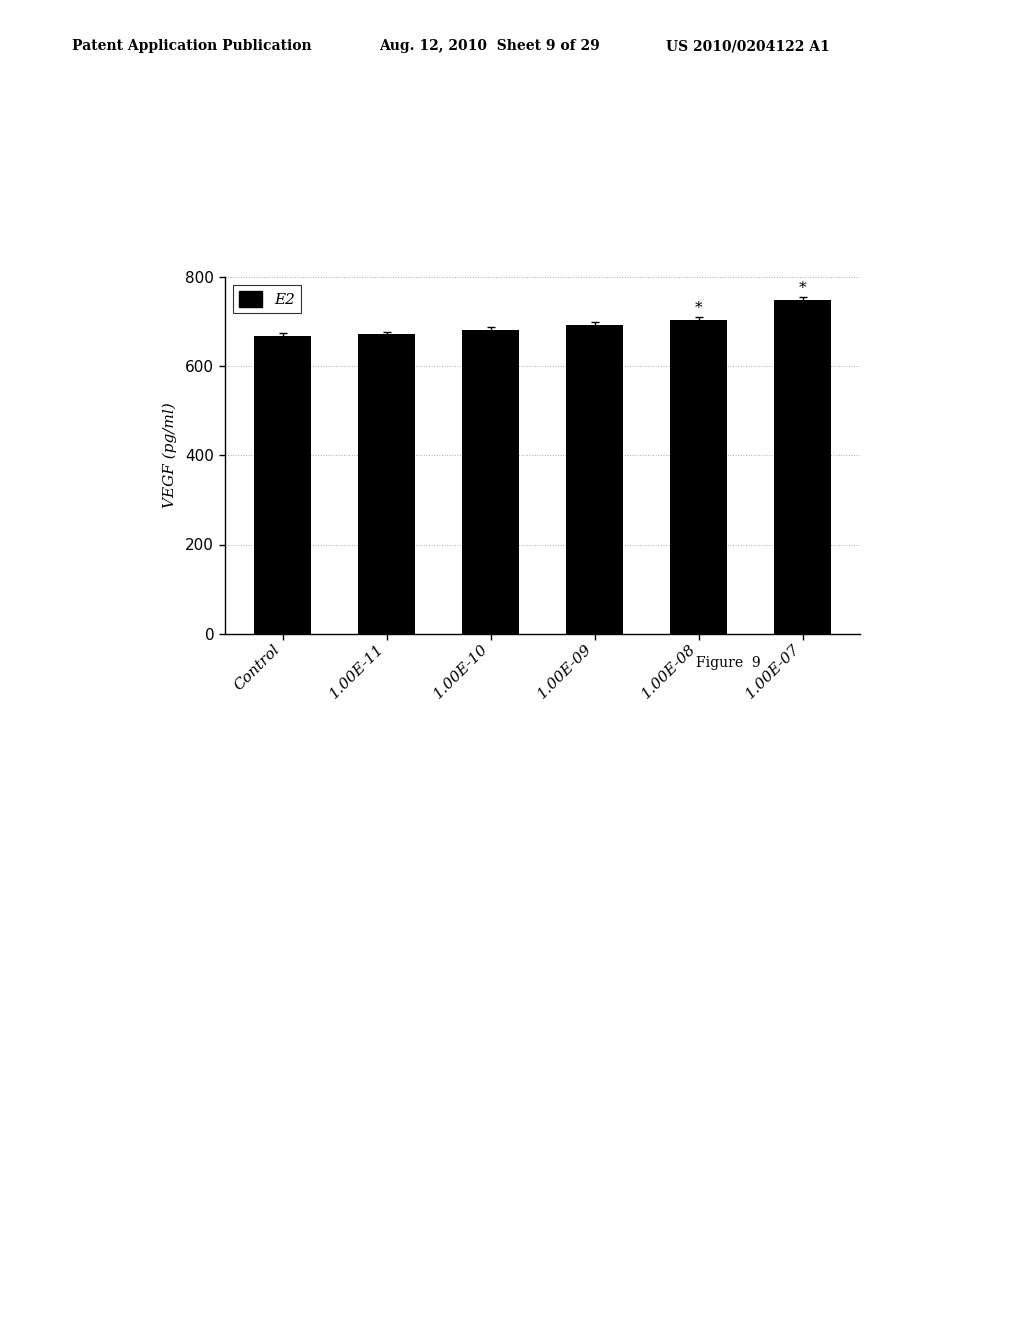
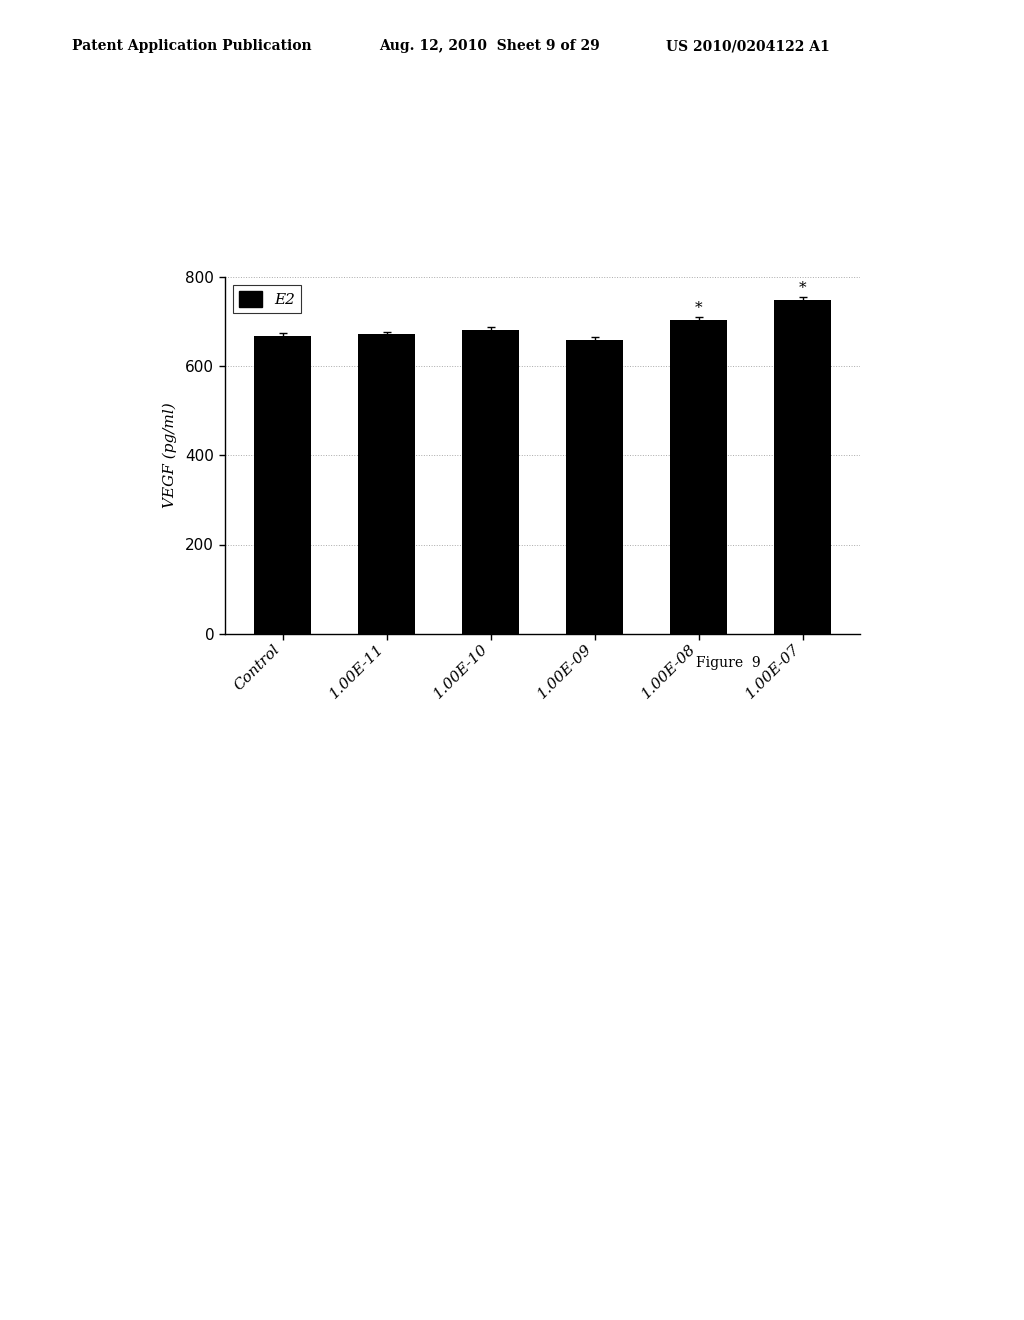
1.00E-09: 693 -> 660
